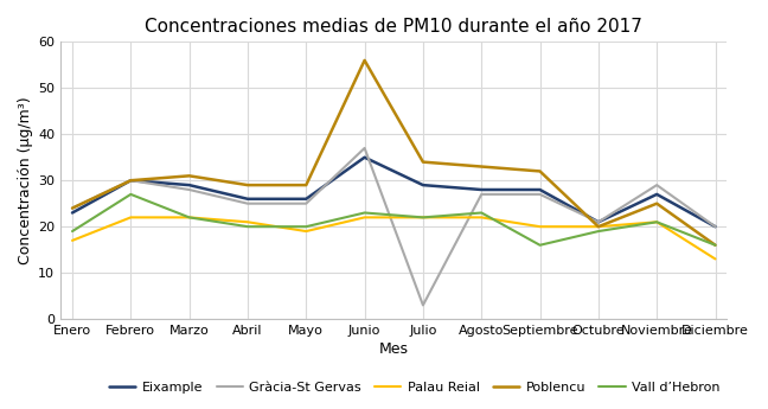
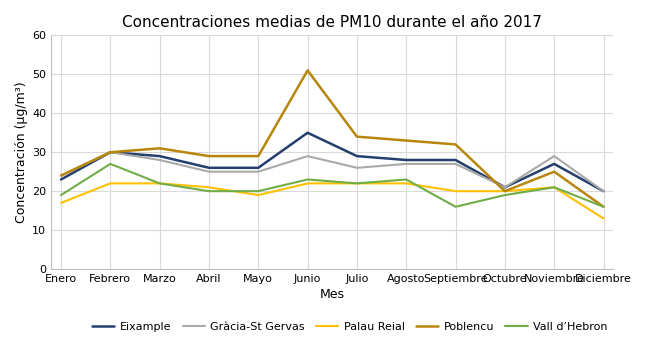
Gràcia-St Gervas/Junio: 37 -> 29
Poblencu/Junio: 56 -> 51
Gràcia-St Gervas/Julio: 3 -> 26
